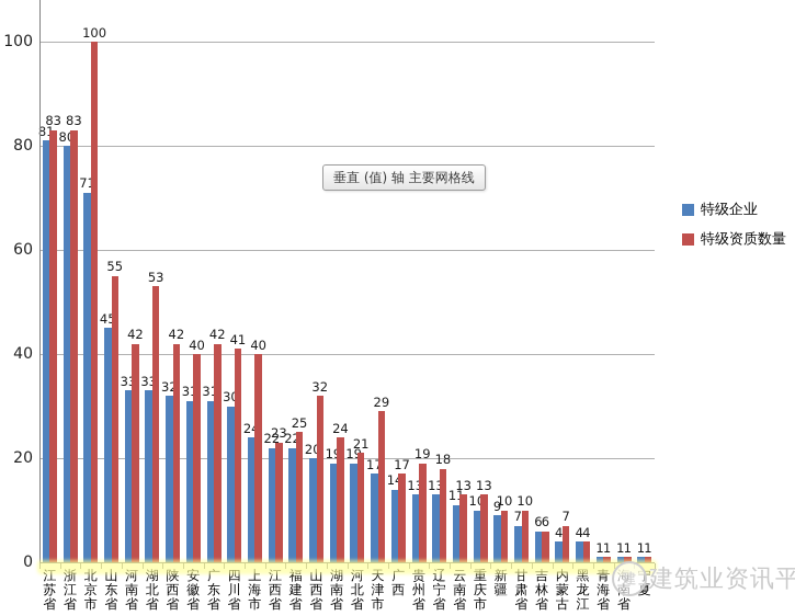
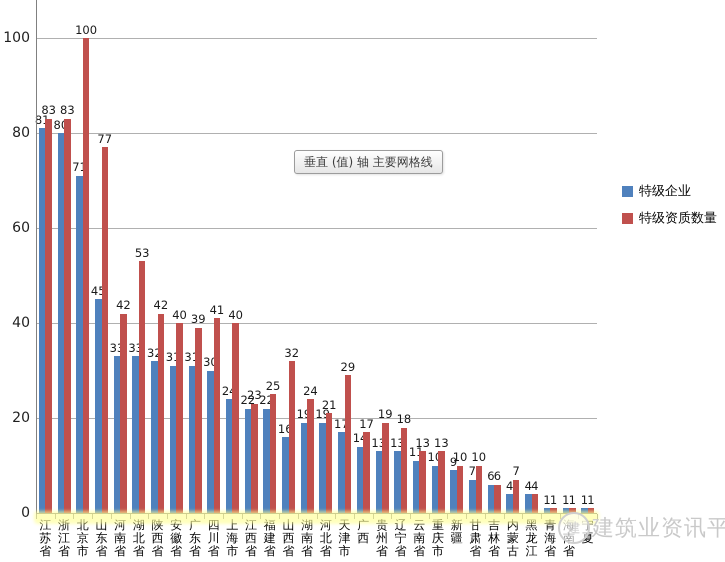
特级资质数量/山东省: 55 -> 77
特级资质数量/广东省: 42 -> 39
特级企业/山西省: 20 -> 16
